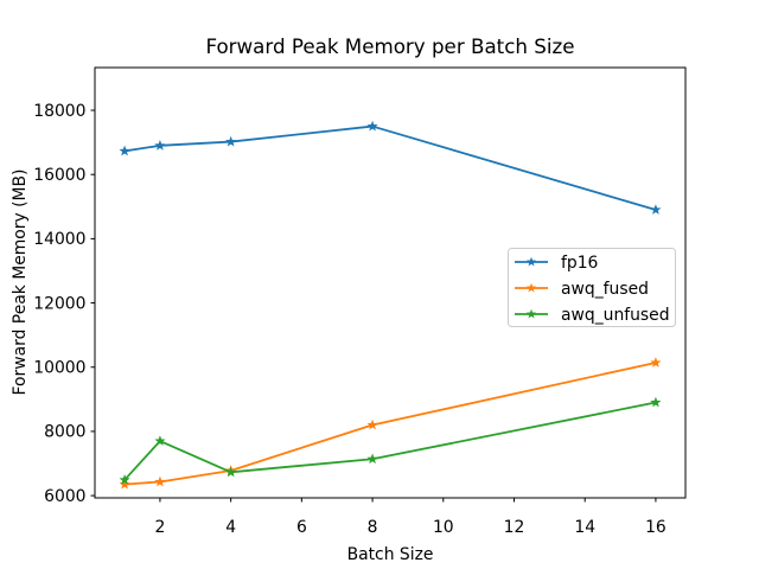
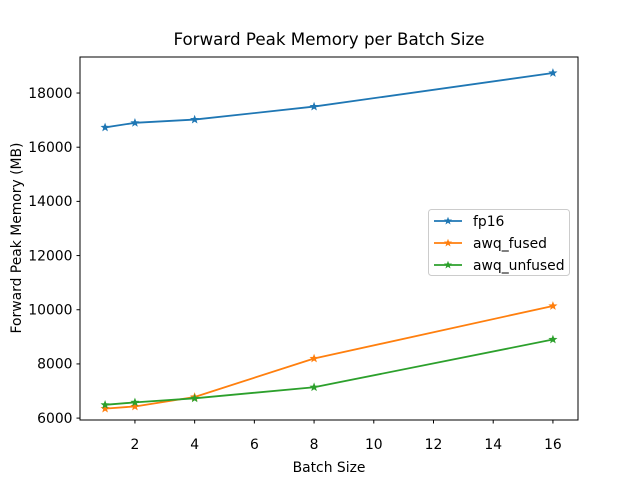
awq_unfused/2: 7700 -> 6600
fp16/16: 14900 -> 18700
